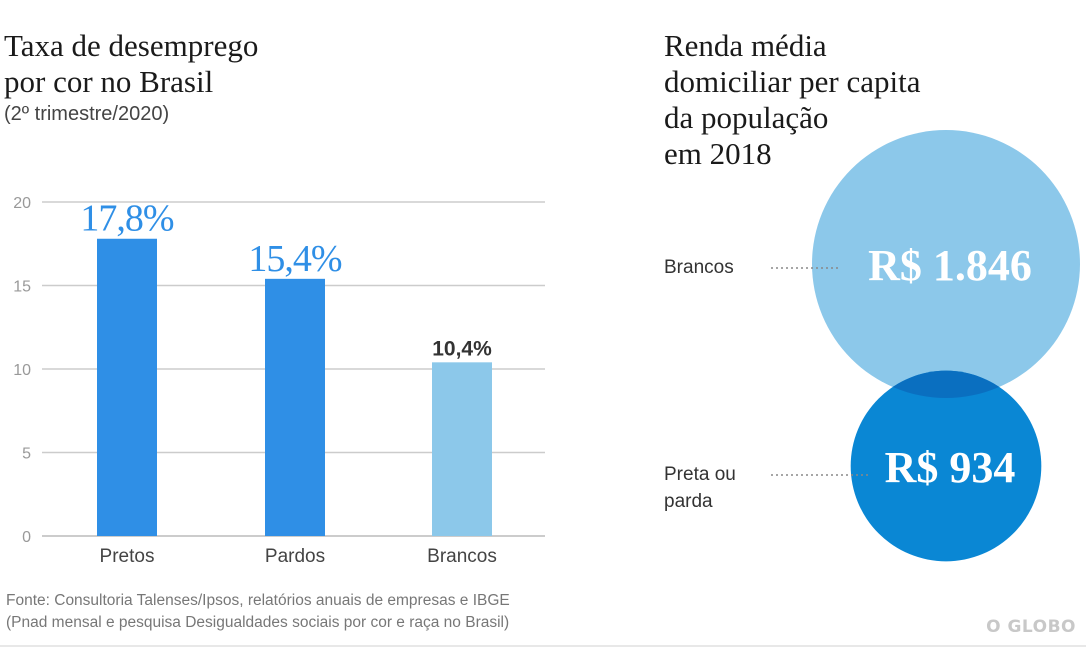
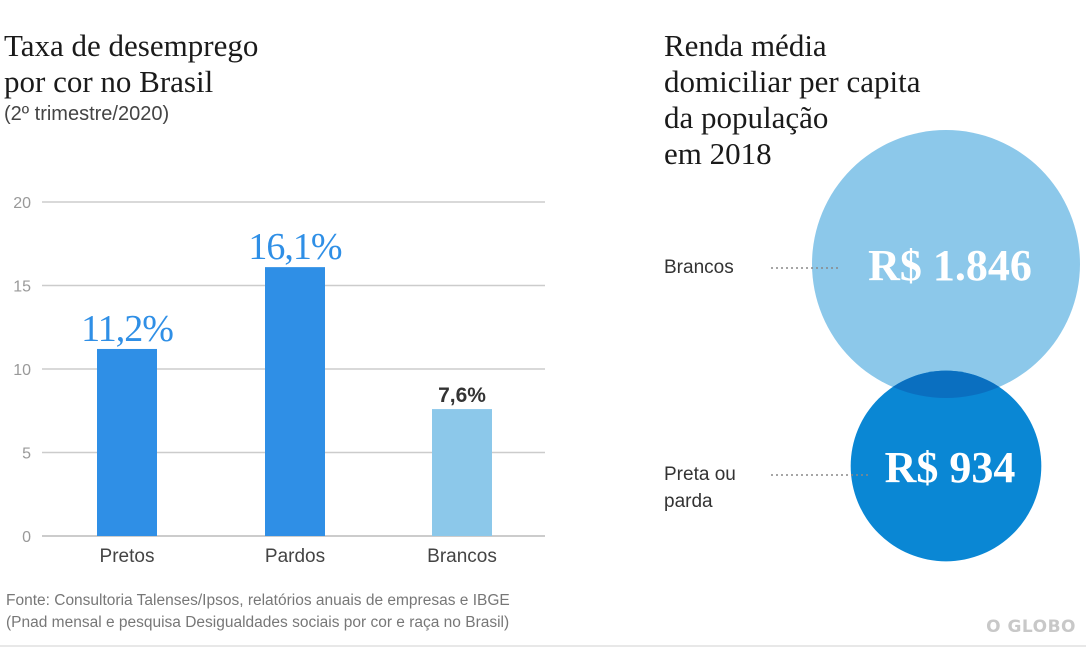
Taxa de desemprego por cor no Brasil/Pretos: 17,8% -> 11,2%
Taxa de desemprego por cor no Brasil/Pardos: 15,4% -> 16,1%
Taxa de desemprego por cor no Brasil/Brancos: 10,4% -> 7,6%
